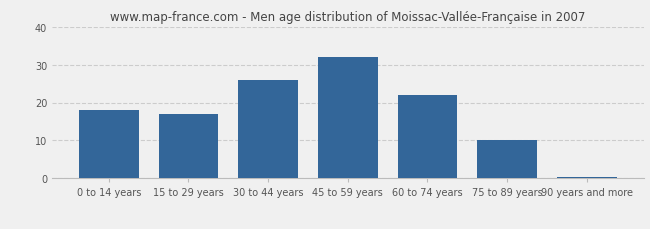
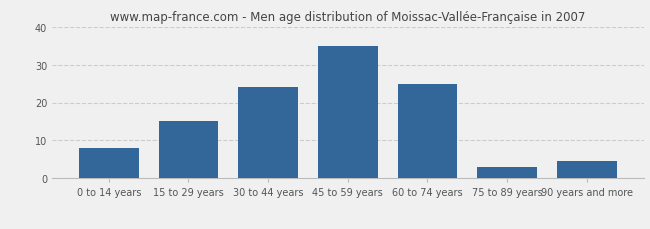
0 to 14 years: 18.0 -> 8.0
15 to 29 years: 17.0 -> 15.0
30 to 44 years: 26.0 -> 24.0
45 to 59 years: 32.0 -> 35.0
60 to 74 years: 22.0 -> 25.0
75 to 89 years: 10.0 -> 3.0
90 years and more: 0.5 -> 4.5
